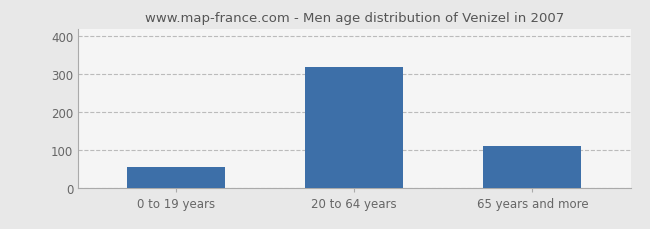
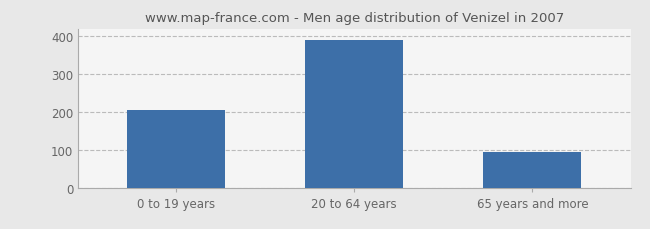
0 to 19 years: 55 -> 206
20 to 64 years: 320 -> 390
65 years and more: 110 -> 93
